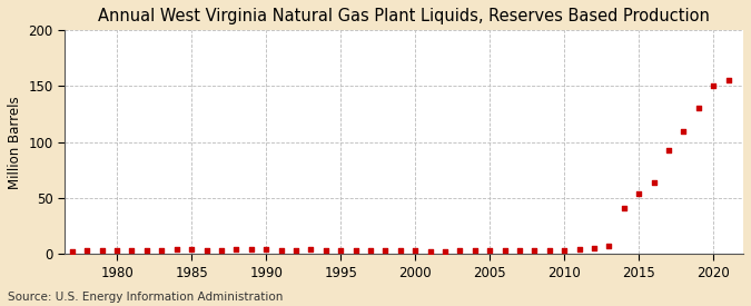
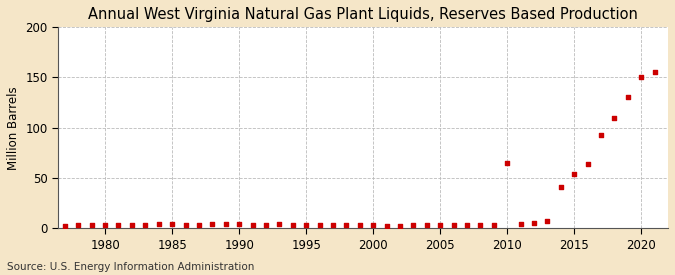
2010: 4 -> 65
